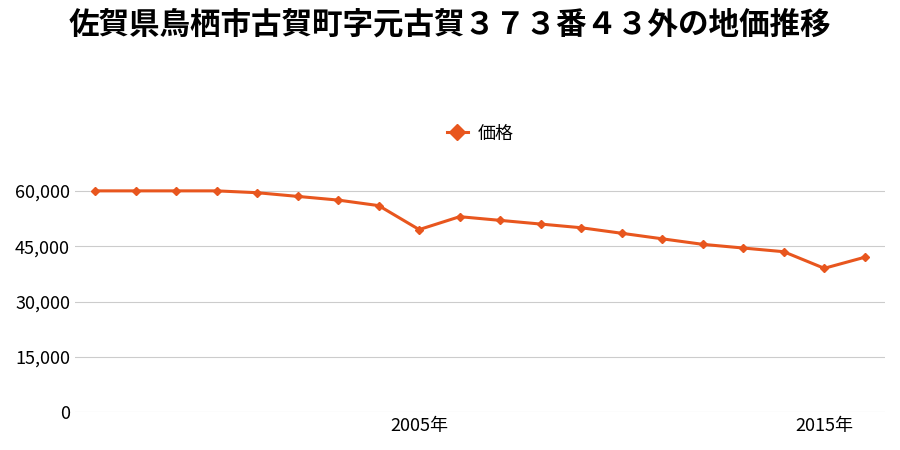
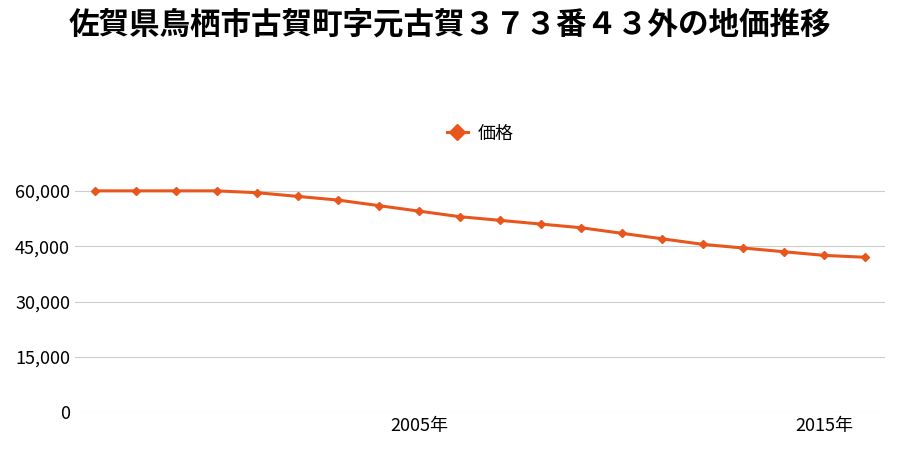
2005年: 49,500 -> 54,500
2015年: 39,000 -> 42,500
